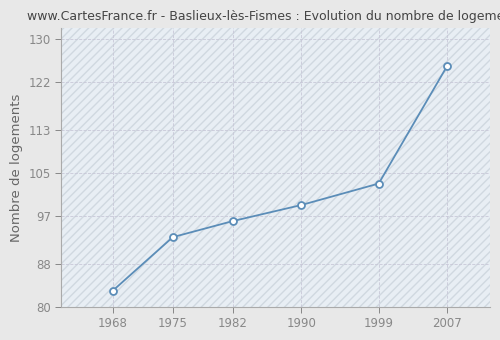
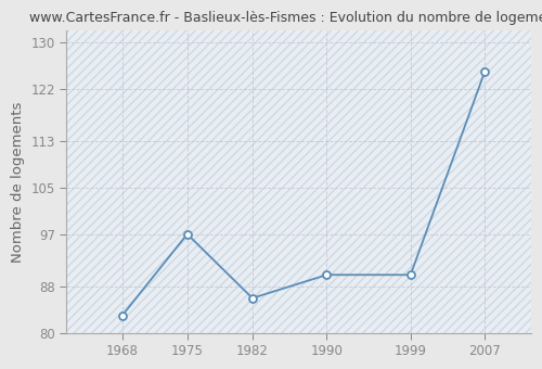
1975: 93 -> 97
1982: 96 -> 86
1990: 99 -> 90
1999: 103 -> 90
